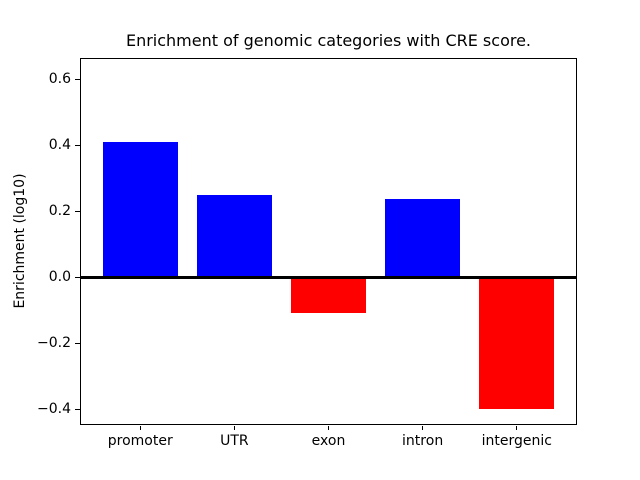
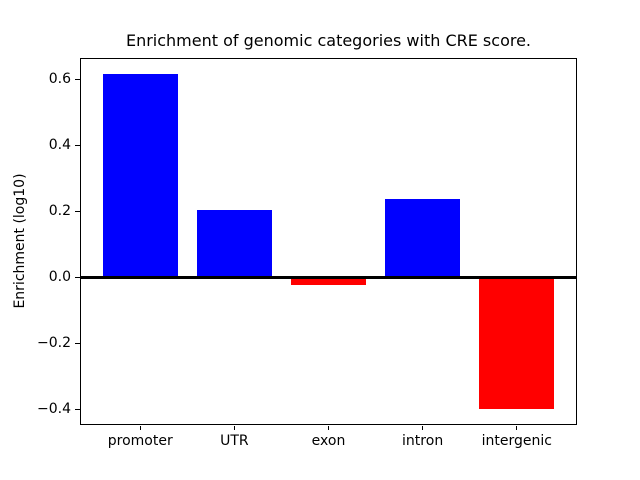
promoter: 0.41 -> 0.61
UTR: 0.25 -> 0.20
exon: -0.11 -> -0.02
